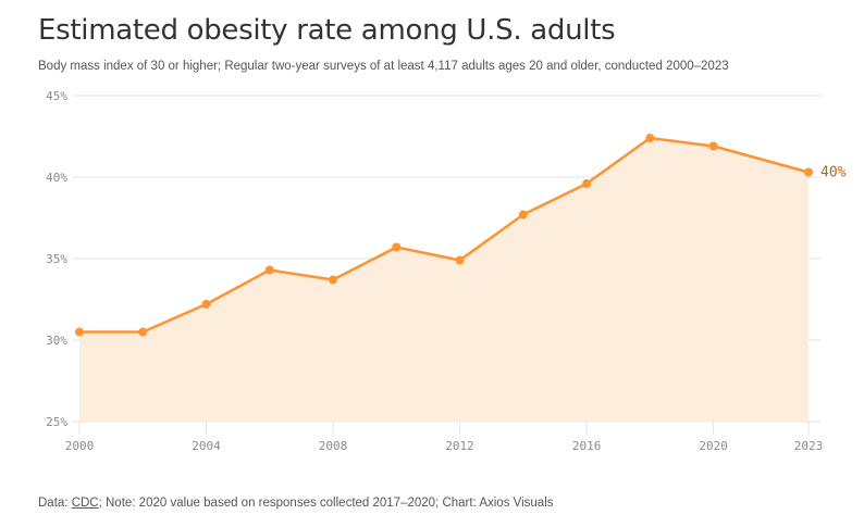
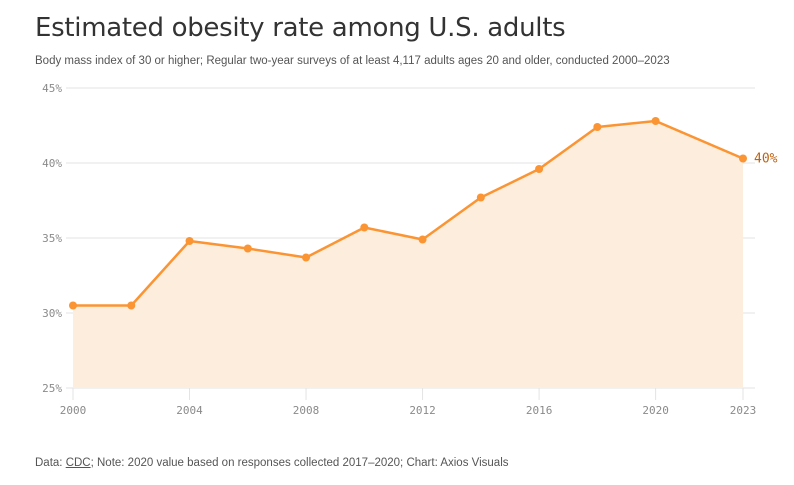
2004: 32.2% -> 34.8%
2020: 41.9% -> 42.8%
